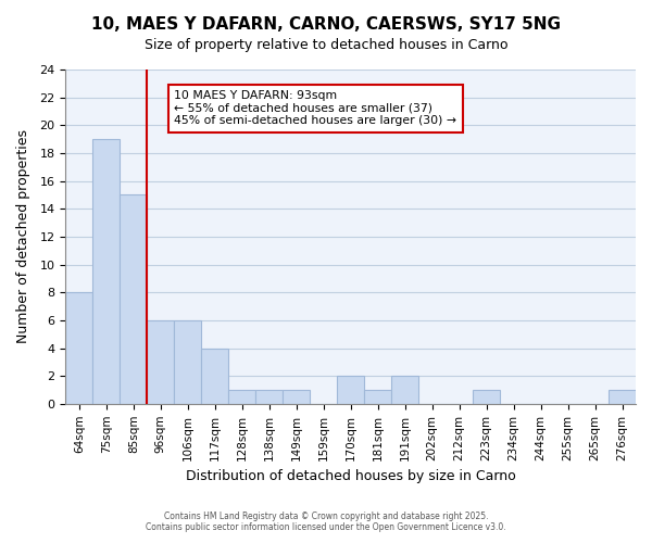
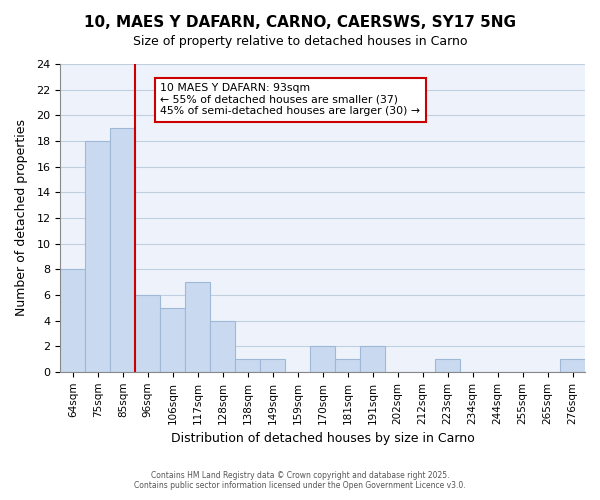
75sqm: 19 -> 18
85sqm: 15 -> 19
106sqm: 6 -> 5
117sqm: 4 -> 7
128sqm: 1 -> 4
